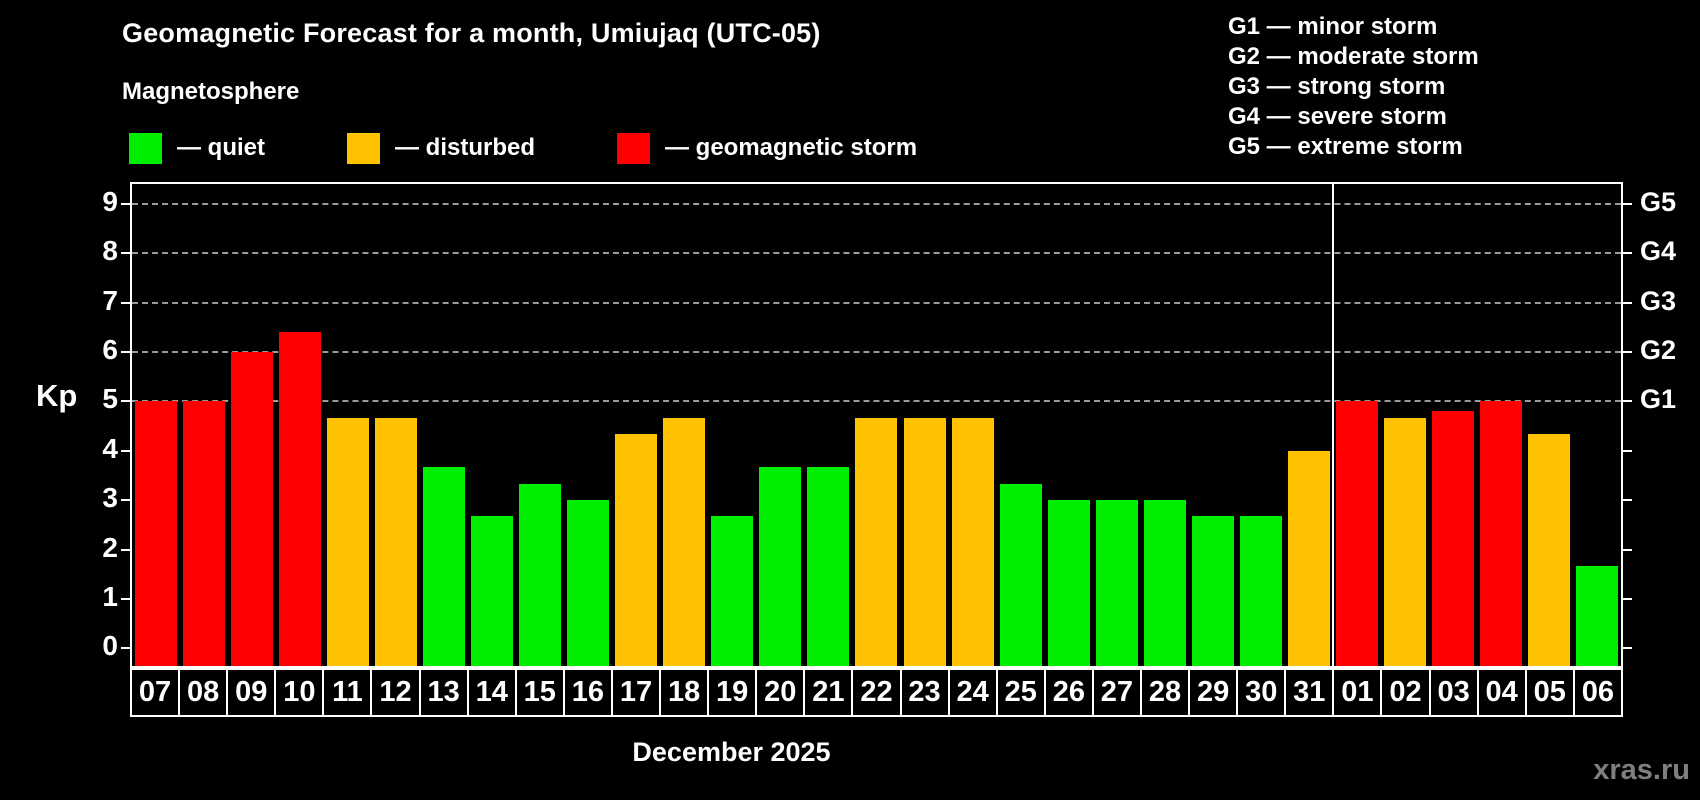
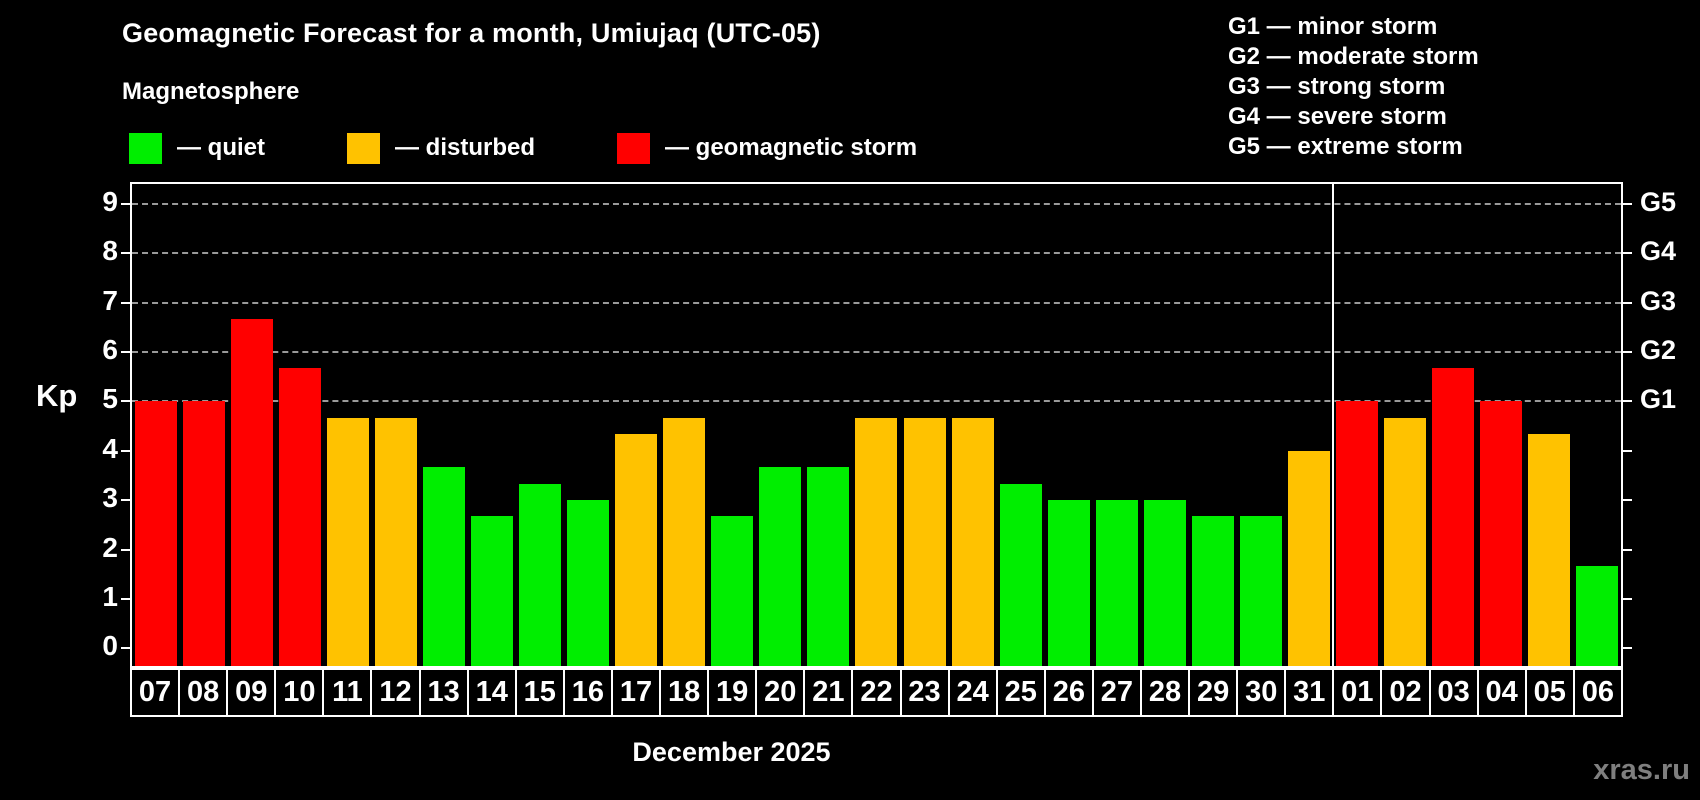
09: 6.0 -> 6.7
10: 6.4 -> 5.7
03: 4.8 -> 5.7
